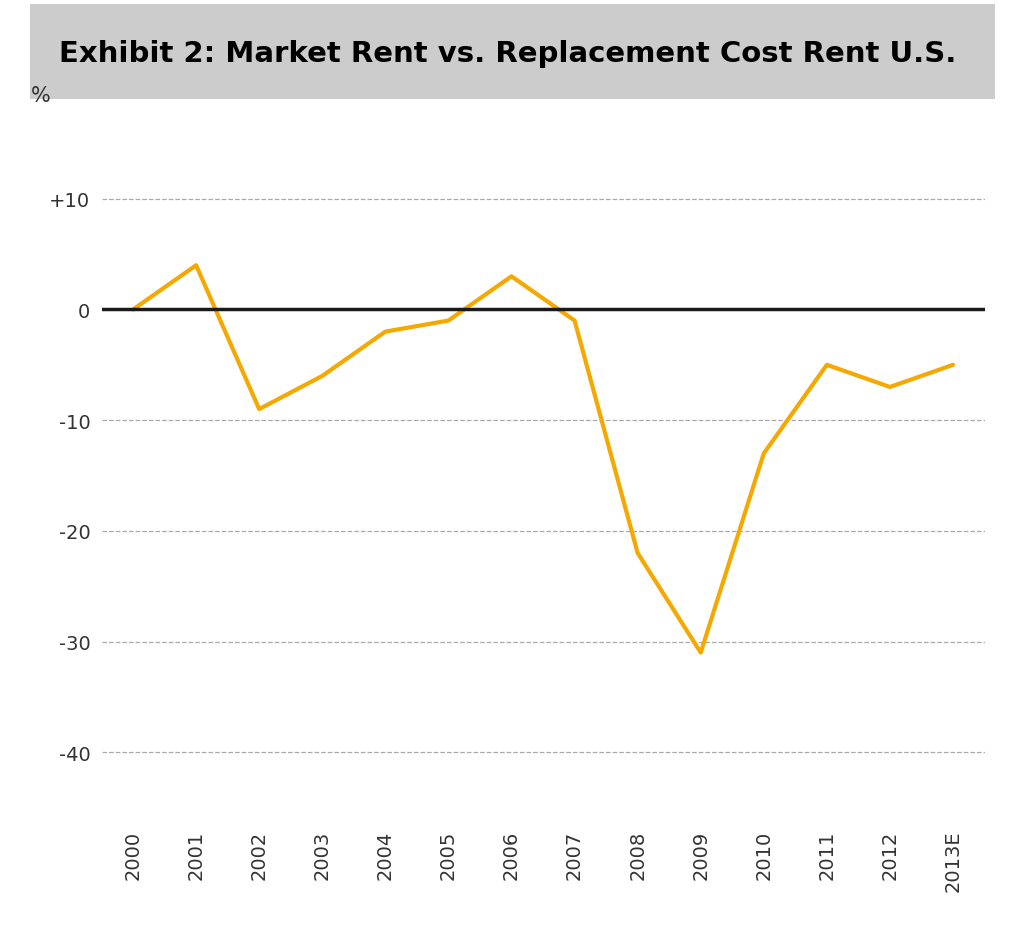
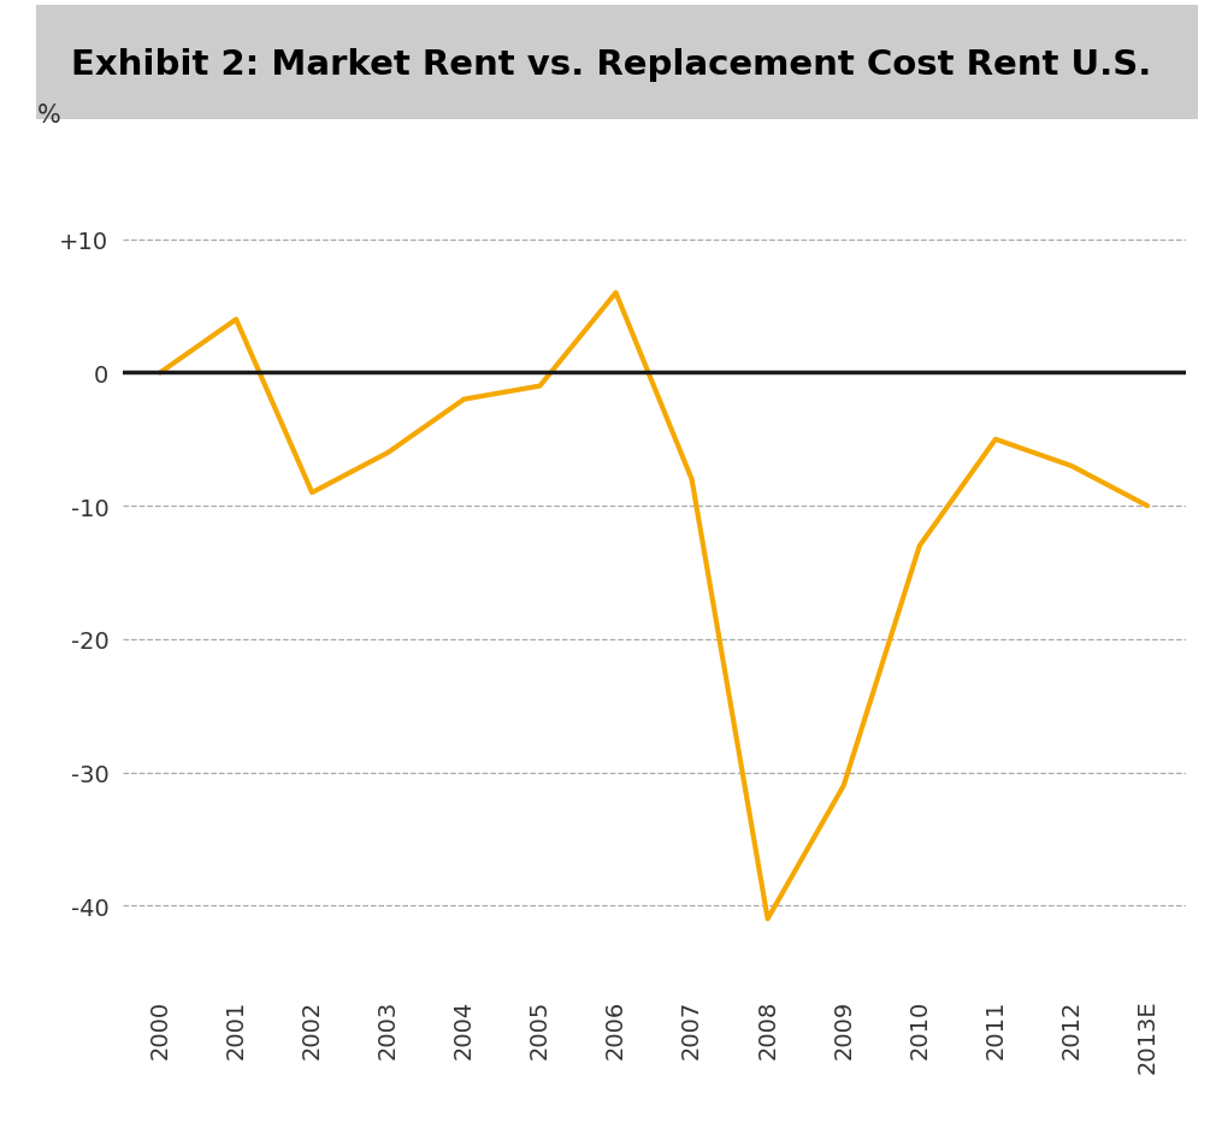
2006: 3 -> 6
2007: -1 -> -8
2008: -22 -> -41
2013E: -5 -> -10
